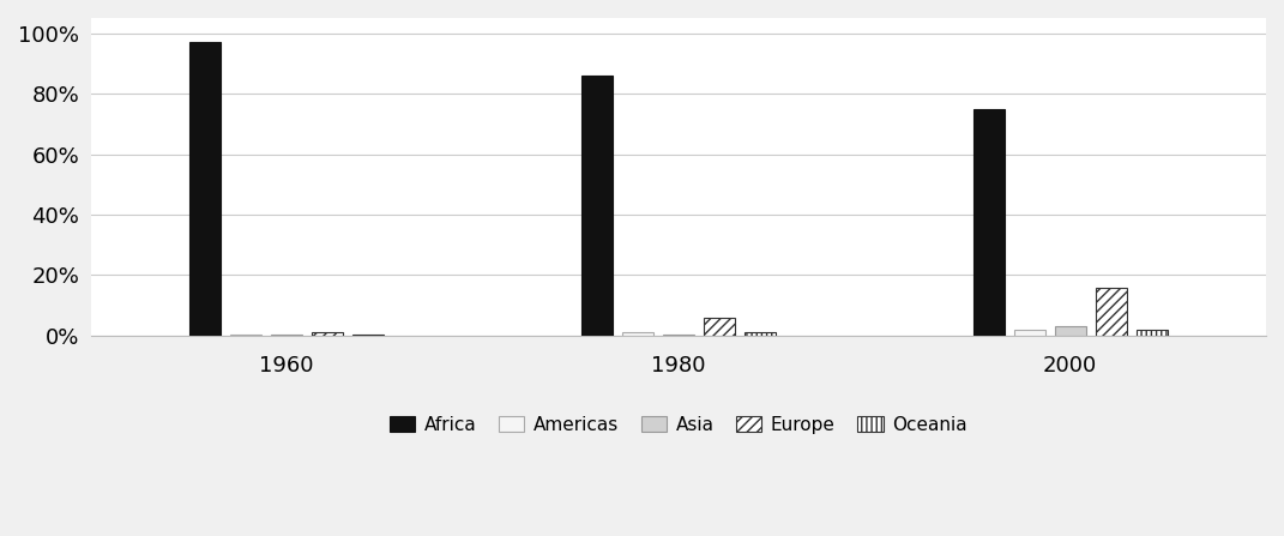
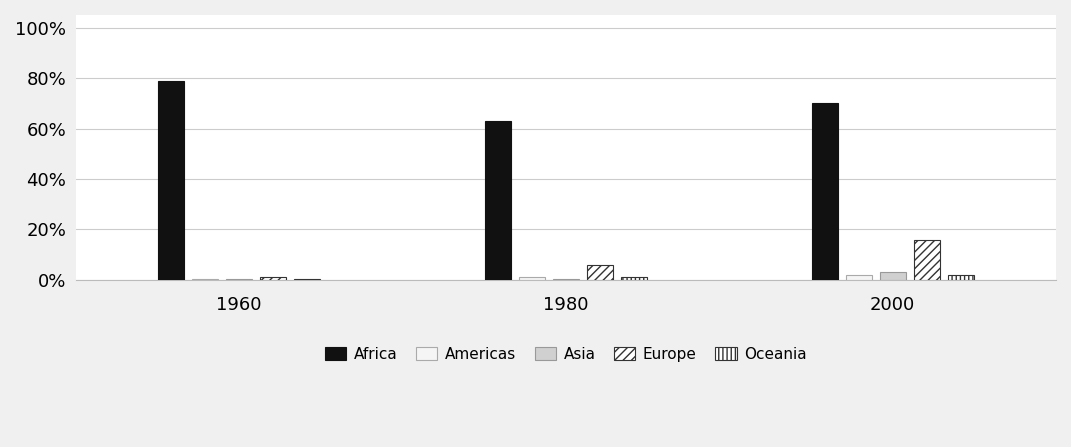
Africa/1960: 97% -> 79%
Africa/1980: 86% -> 63%
Africa/2000: 75% -> 70%
